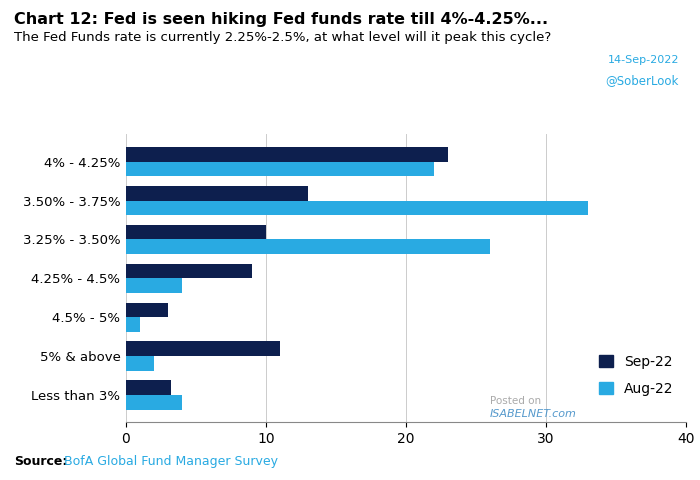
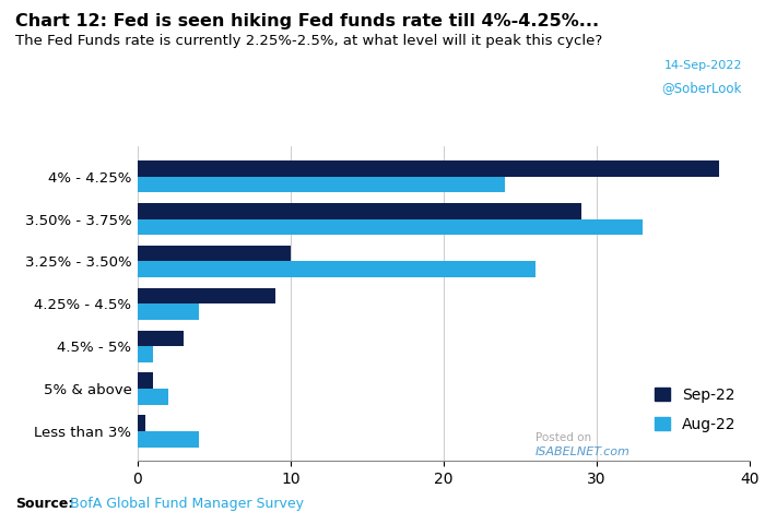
Sep-22/4% - 4.25%: 23.0 -> 38.0
Aug-22/4% - 4.25%: 22 -> 24
Sep-22/3.50% - 3.75%: 13.0 -> 29.0
Sep-22/5% & above: 11.0 -> 1.0
Sep-22/Less than 3%: 3.2 -> 0.5
